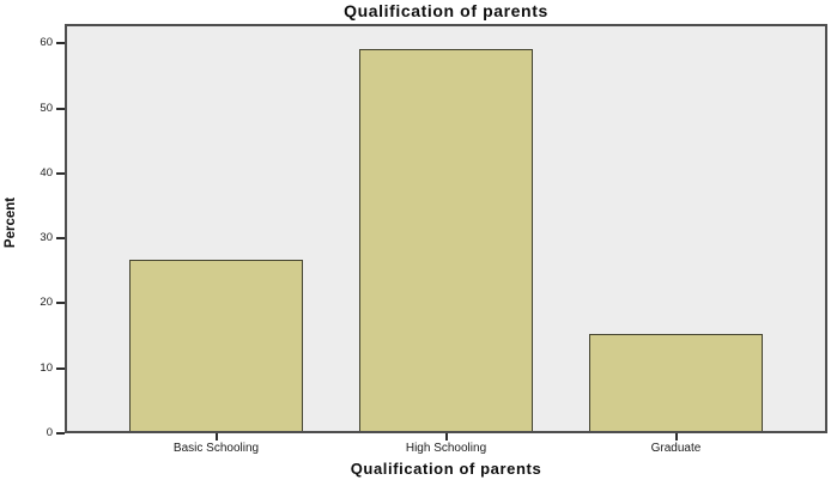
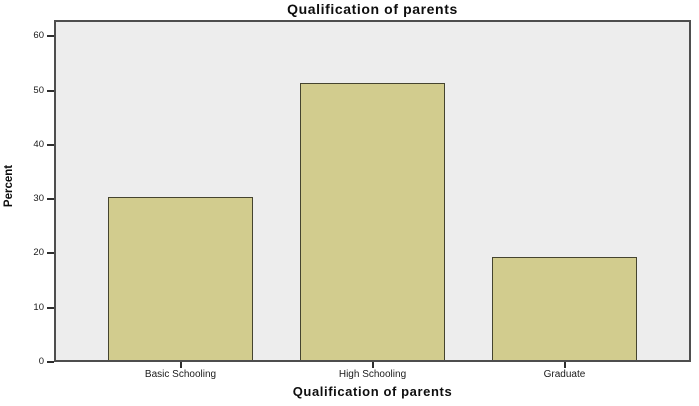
Basic Schooling: 26 -> 30
High Schooling: 59 -> 51
Graduate: 15 -> 19
